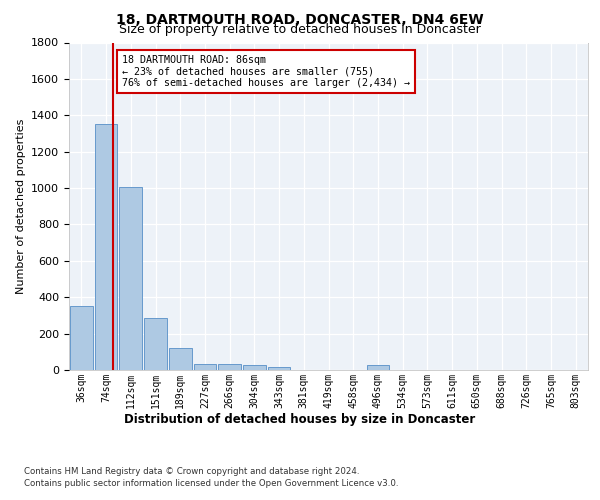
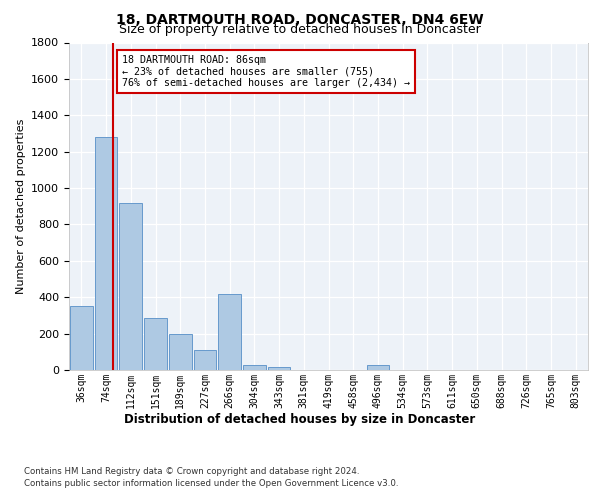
74sqm: 1350 -> 1280
112sqm: 1000 -> 920
189sqm: 120 -> 200
227sqm: 40 -> 110
266sqm: 40 -> 420
